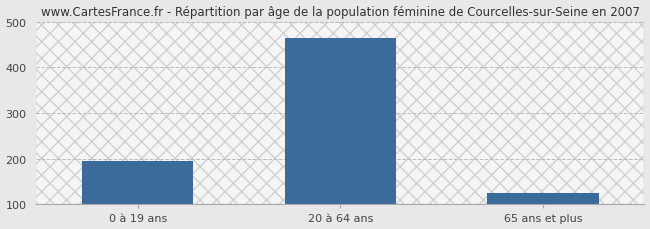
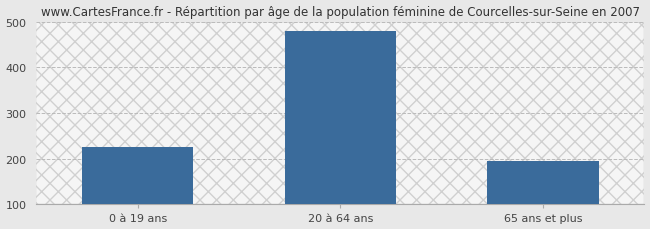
0 à 19 ans: 195 -> 225
20 à 64 ans: 465 -> 480
65 ans et plus: 125 -> 195
